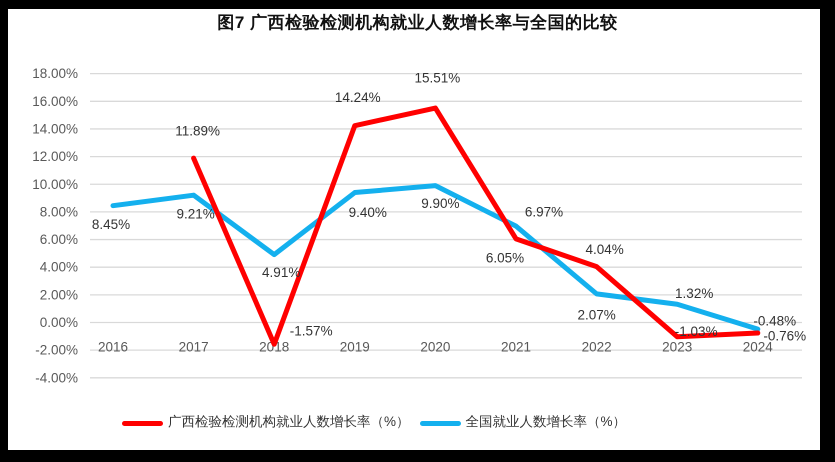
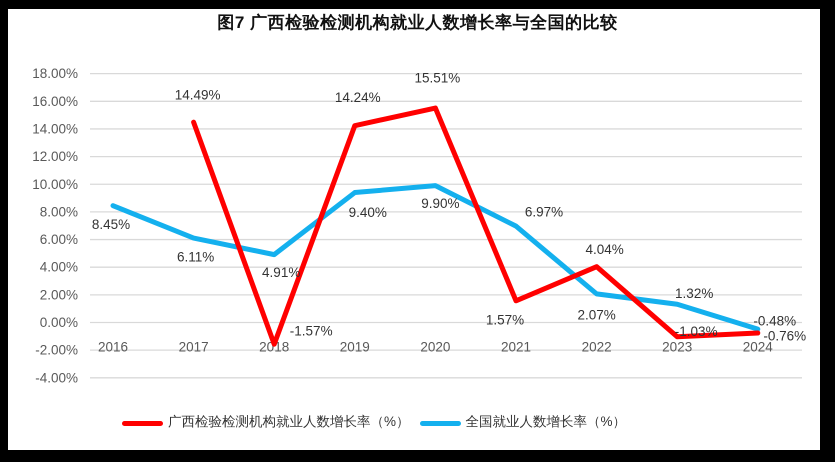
广西检验检测机构就业人数增长率（%）/2017: 11.89% -> 14.49%
全国就业人数增长率（%）/2017: 9.21% -> 6.11%
广西检验检测机构就业人数增长率（%）/2021: 6.05% -> 1.57%
